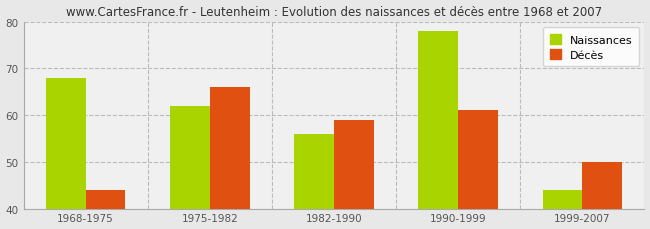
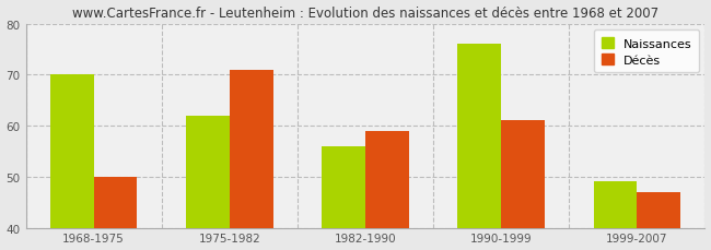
Naissances/1968-1975: 68 -> 70
Décès/1968-1975: 44 -> 50
Décès/1975-1982: 66 -> 71
Naissances/1990-1999: 78 -> 76
Naissances/1999-2007: 44 -> 49
Décès/1999-2007: 50 -> 47
